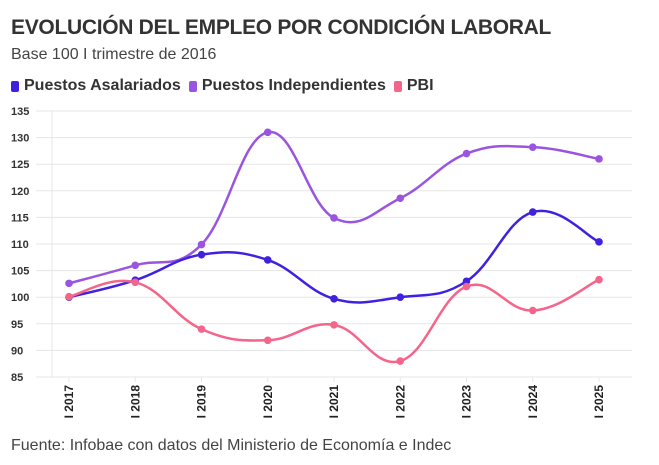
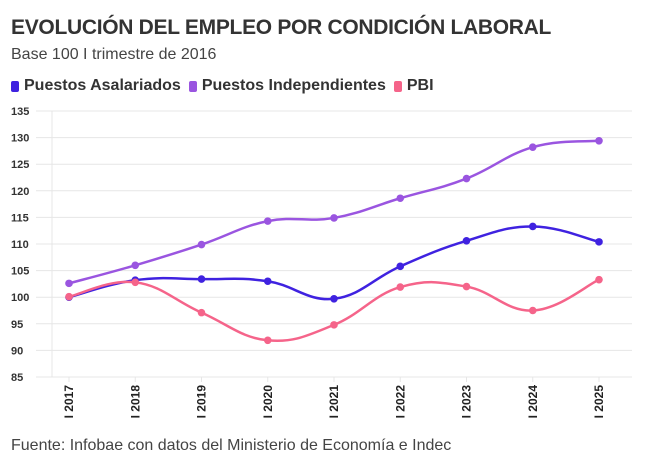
Puestos Asalariados/I 2019: 108 -> 103
PBI/I 2019: 94 -> 97
Puestos Asalariados/I 2020: 107 -> 103
Puestos Independientes/I 2020: 131 -> 114
Puestos Asalariados/I 2022: 100 -> 106
PBI/I 2022: 88 -> 102
Puestos Asalariados/I 2023: 103 -> 111
Puestos Independientes/I 2023: 127 -> 122
Puestos Asalariados/I 2024: 116 -> 113
Puestos Independientes/I 2025: 126 -> 129
